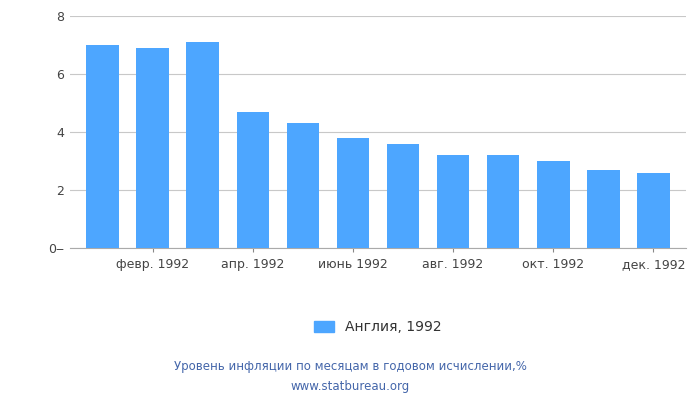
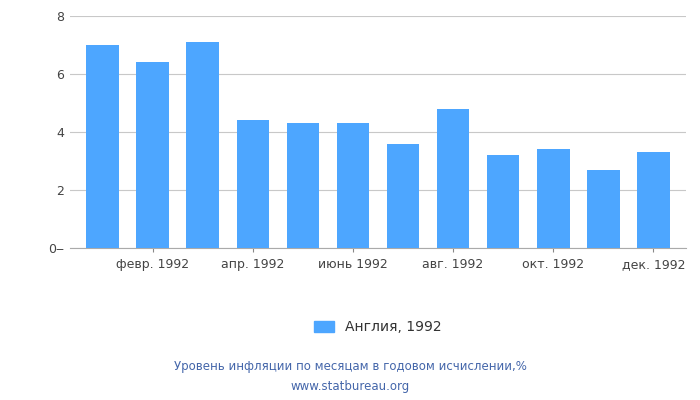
февр. 1992: 6.9 -> 6.4
апр. 1992: 4.7 -> 4.4
июнь 1992: 3.8 -> 4.3
авг. 1992: 3.2 -> 4.8
окт. 1992: 3.0 -> 3.4
дек. 1992: 2.6 -> 3.3
